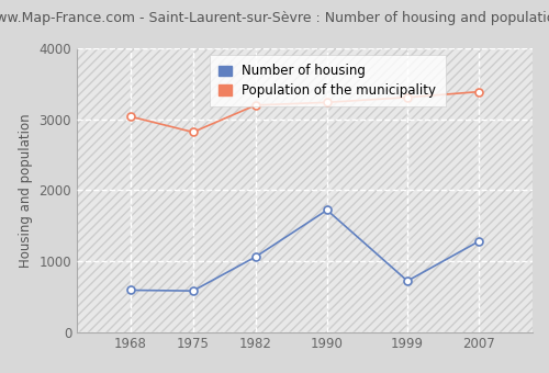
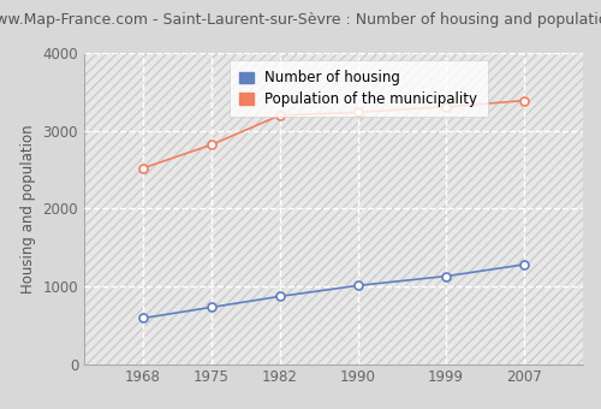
Population of the municipality/1968: 3040 -> 2520
Number of housing/1975: 580 -> 730
Number of housing/1982: 1060 -> 870
Number of housing/1990: 1720 -> 1010
Number of housing/1999: 720 -> 1130
